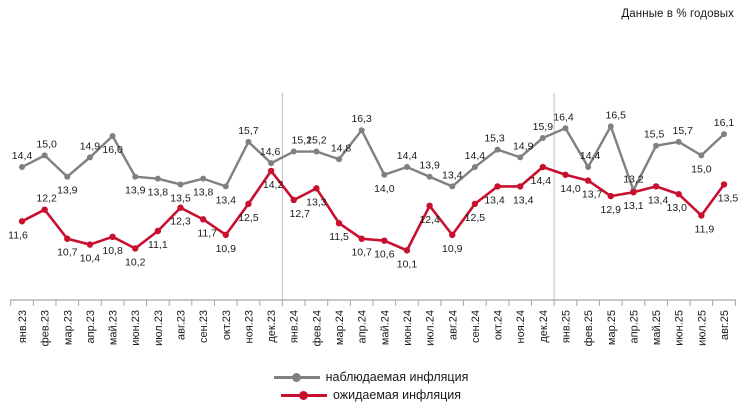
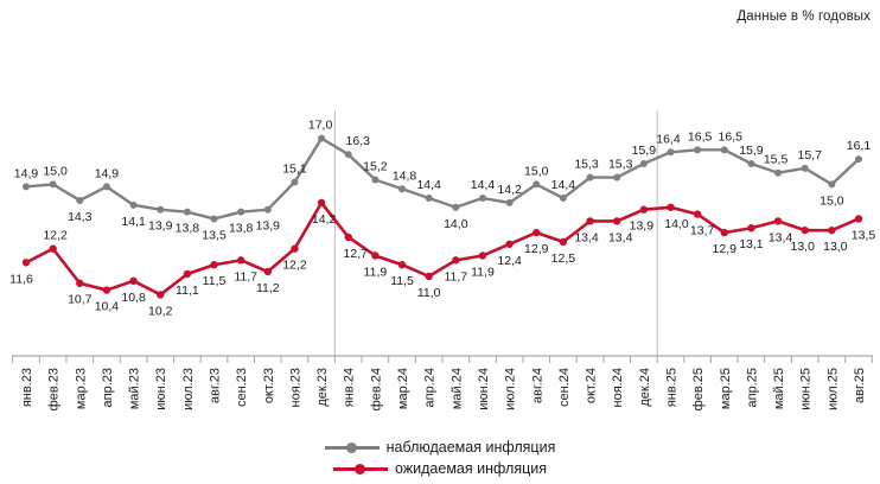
наблюдаемая инфляция/янв.23: 14,4 -> 14,9
наблюдаемая инфляция/мар.23: 13,9 -> 14,3
наблюдаемая инфляция/май.23: 16,0 -> 14,1
ожидаемая инфляция/авг.23: 12,3 -> 11,5
наблюдаемая инфляция/окт.23: 13,4 -> 13,9
ожидаемая инфляция/окт.23: 10,9 -> 11,2
наблюдаемая инфляция/ноя.23: 15,7 -> 15,1
ожидаемая инфляция/ноя.23: 12,5 -> 12,2
наблюдаемая инфляция/дек.23: 14,6 -> 17,0
наблюдаемая инфляция/янв.24: 15,2 -> 16,3
ожидаемая инфляция/фев.24: 13,3 -> 11,9
наблюдаемая инфляция/апр.24: 16,3 -> 14,4
ожидаемая инфляция/апр.24: 10,7 -> 11,0
ожидаемая инфляция/май.24: 10,6 -> 11,7
ожидаемая инфляция/июн.24: 10,1 -> 11,9
наблюдаемая инфляция/июл.24: 13,9 -> 14,2
наблюдаемая инфляция/авг.24: 13,4 -> 15,0
ожидаемая инфляция/авг.24: 10,9 -> 12,9
наблюдаемая инфляция/ноя.24: 14,9 -> 15,3
ожидаемая инфляция/дек.24: 14,4 -> 13,9
наблюдаемая инфляция/фев.25: 14,4 -> 16,5
наблюдаемая инфляция/апр.25: 13,2 -> 15,9
ожидаемая инфляция/июл.25: 11,9 -> 13,0
